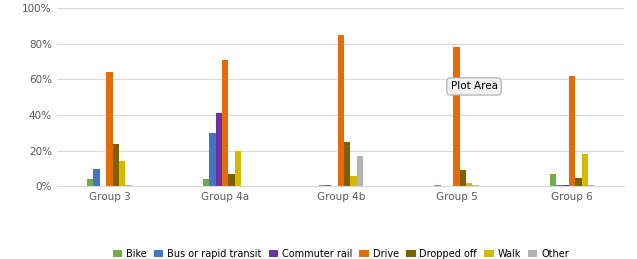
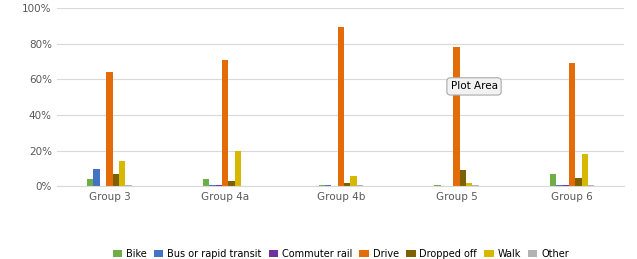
Dropped off/Group 3: 24% -> 7%
Bus or rapid transit/Group 4a: 30% -> 1%
Commuter rail/Group 4a: 41% -> 1%
Dropped off/Group 4a: 7% -> 3%
Drive/Group 4b: 85% -> 89%
Dropped off/Group 4b: 25% -> 2%
Other/Group 4b: 17% -> 1%
Drive/Group 6: 62% -> 69%
